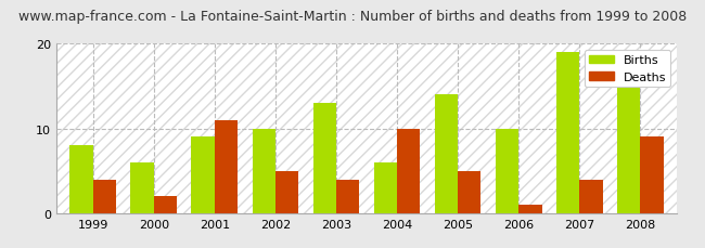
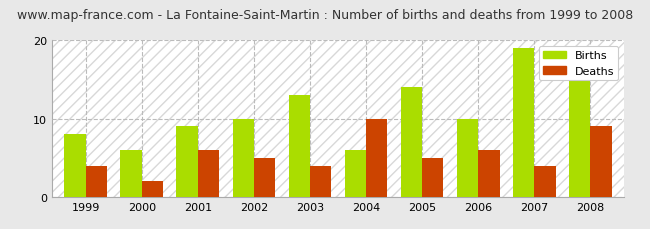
Deaths/2001: 11 -> 6
Deaths/2006: 1 -> 6
